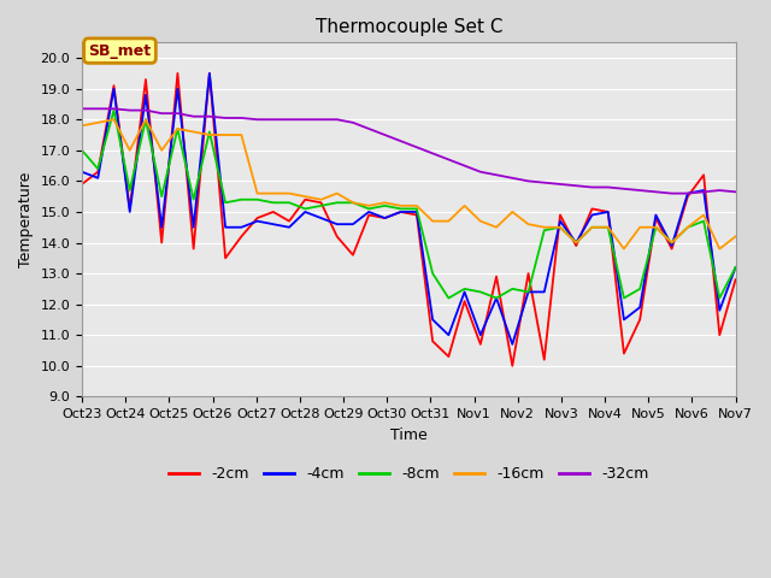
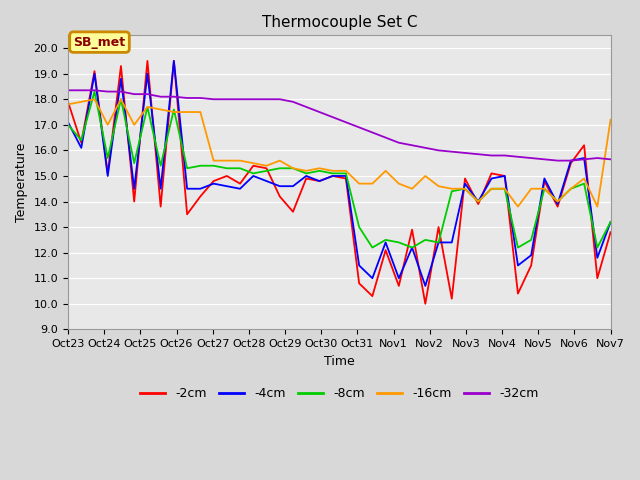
-2cm/Oct23: 15.9 -> 17.9
-4cm/Oct23: 16.3 -> 17.1
-16cm/Nov7: 14.2 -> 17.2
